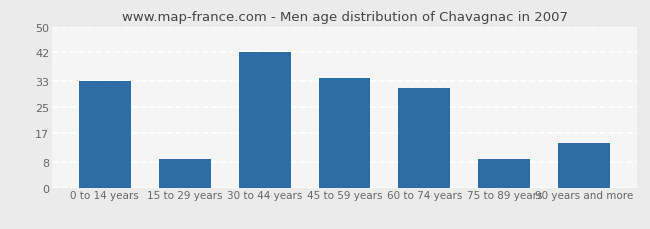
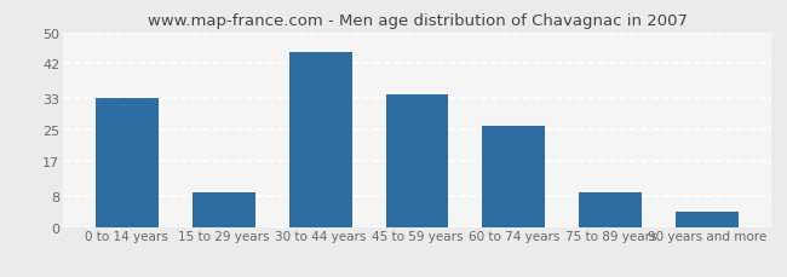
30 to 44 years: 42 -> 45
60 to 74 years: 31 -> 26
90 years and more: 14 -> 4
